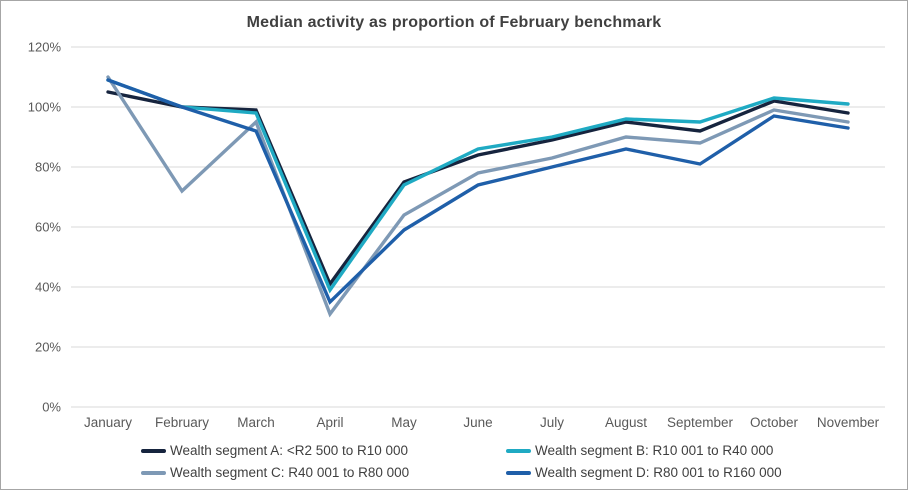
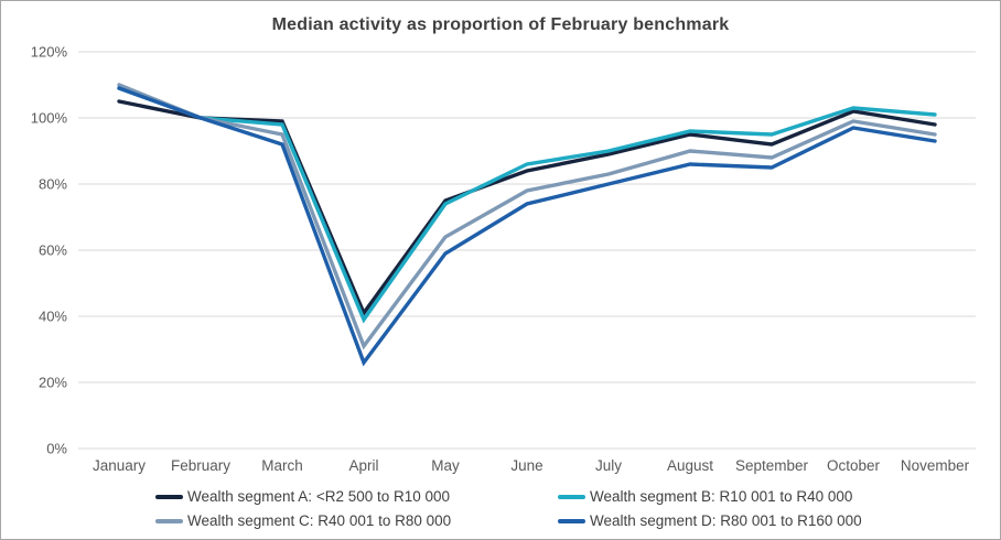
Wealth segment C: R40 001 to R80 000/February: 72% -> 100%
Wealth segment D: R80 001 to R160 000/April: 35% -> 26%
Wealth segment D: R80 001 to R160 000/September: 81% -> 85%
